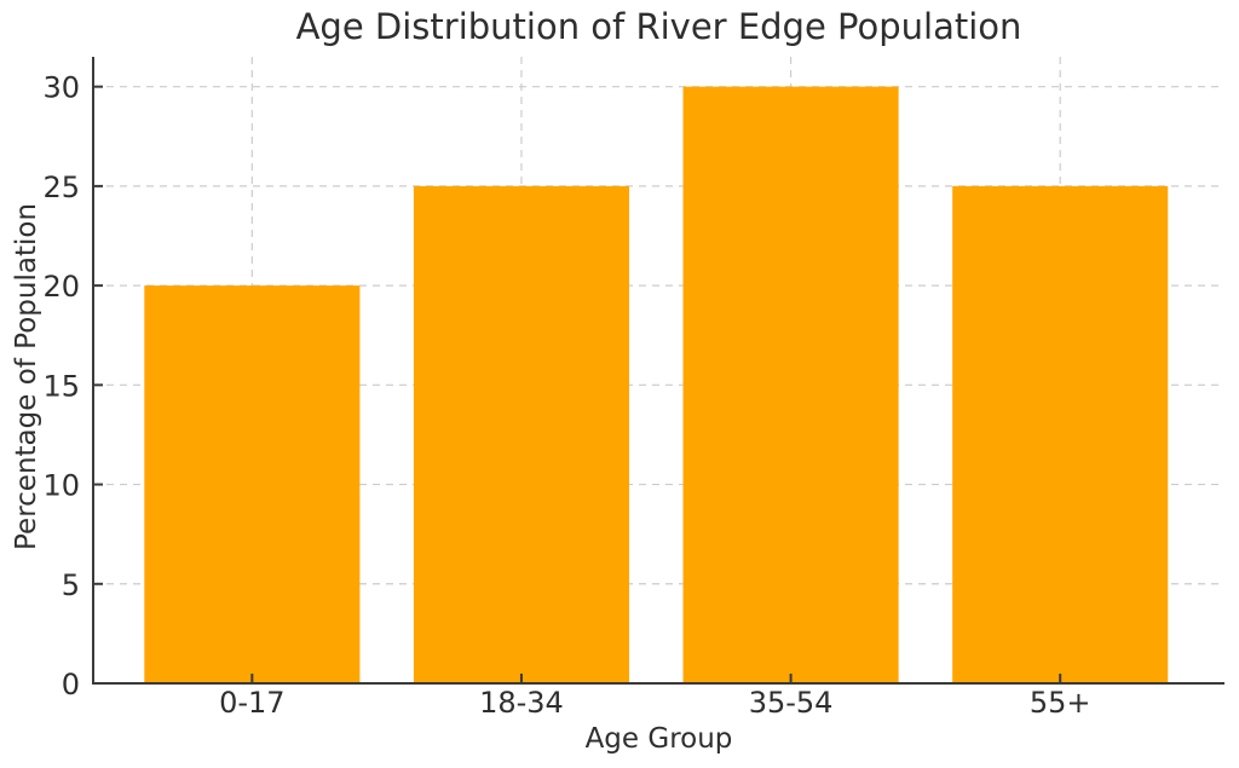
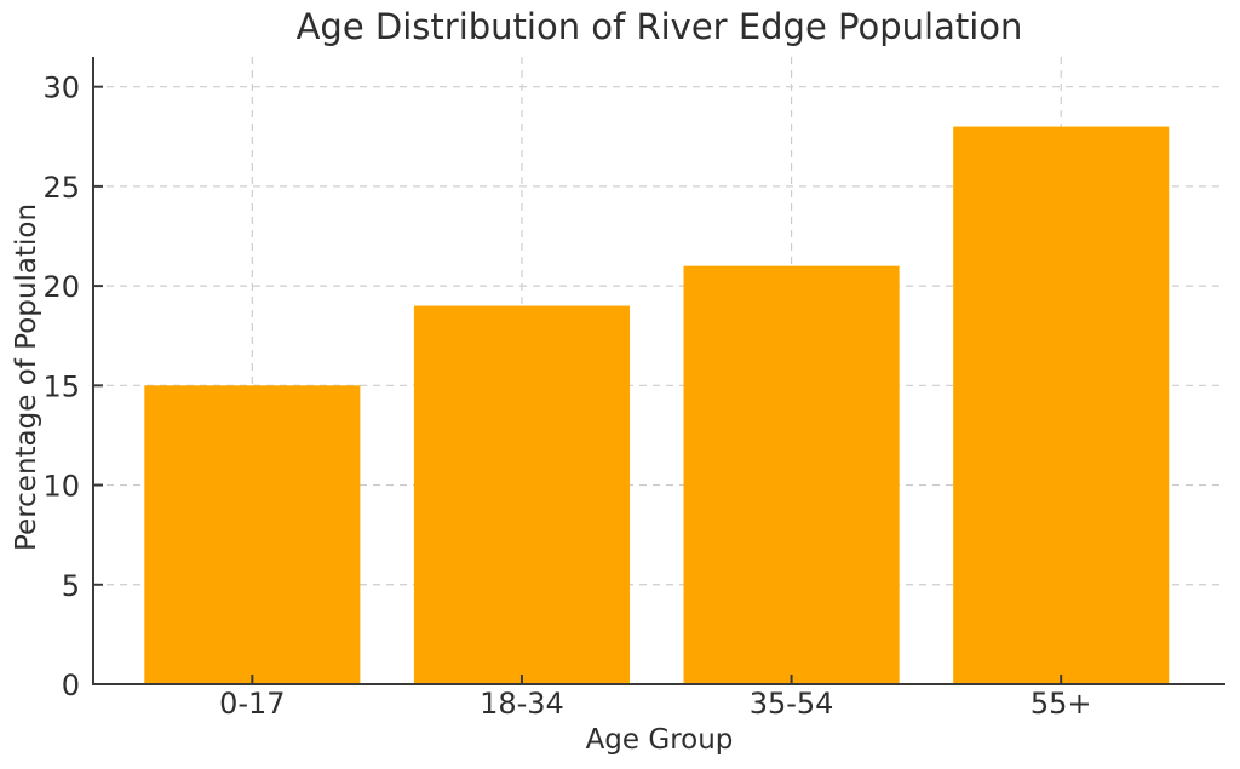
0-17: 20 -> 15
18-34: 25 -> 19
35-54: 30 -> 21
55+: 25 -> 28
